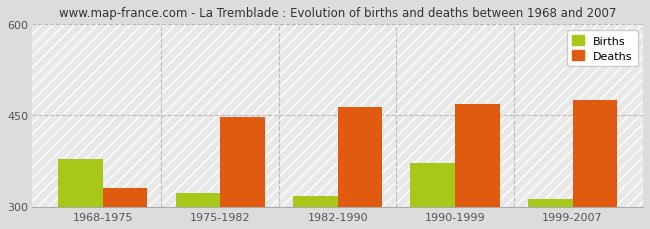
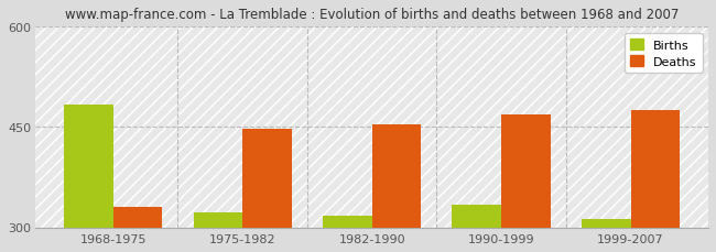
Births/1968-1975: 378 -> 483
Deaths/1982-1990: 464 -> 454
Births/1990-1999: 372 -> 333
